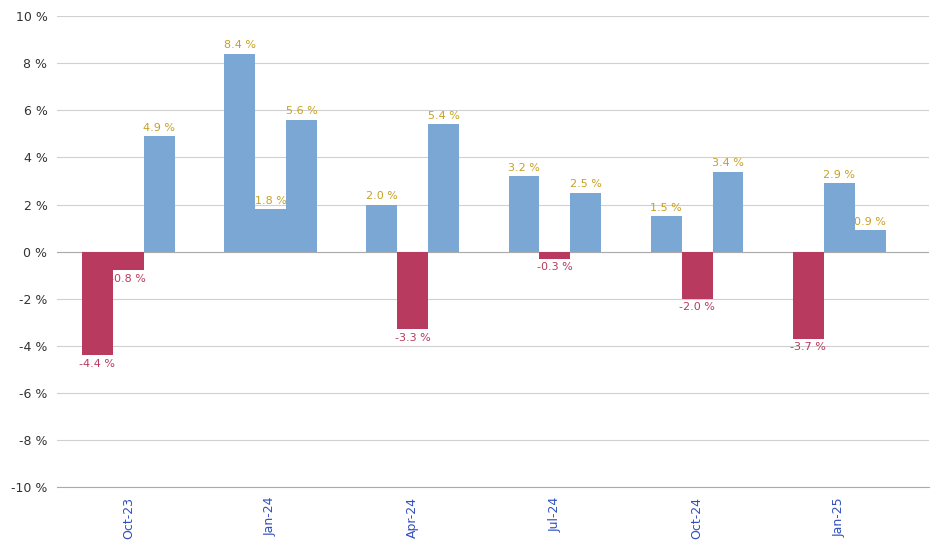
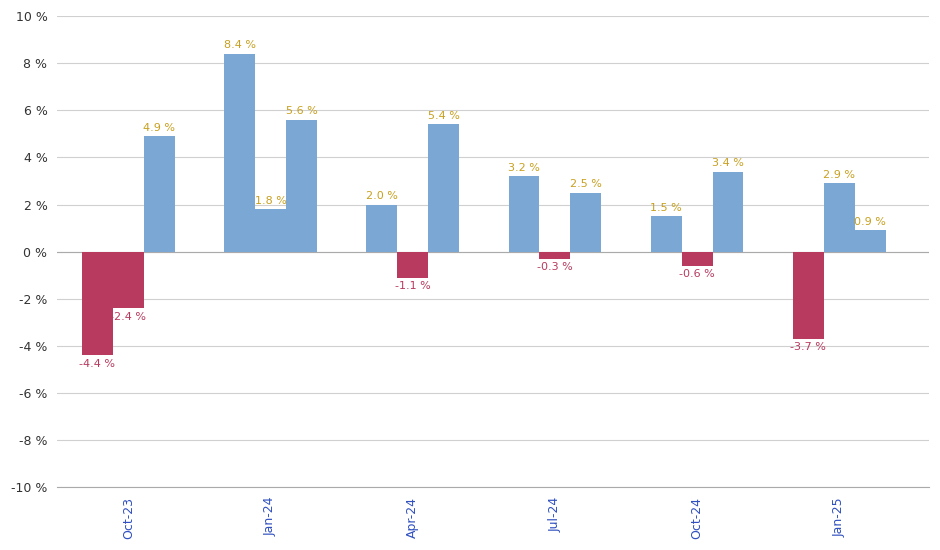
Oct-23: -0.8 -> -2.4
Apr-24: -3.3 -> -1.1
Oct-24: -2.0 -> -0.6
